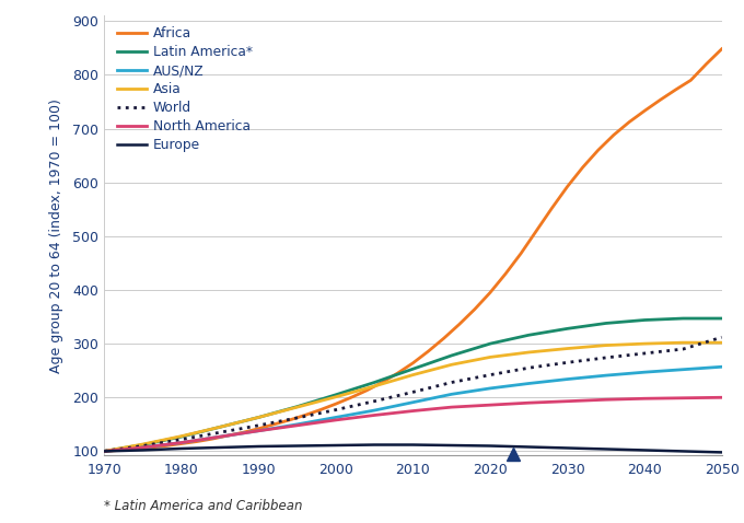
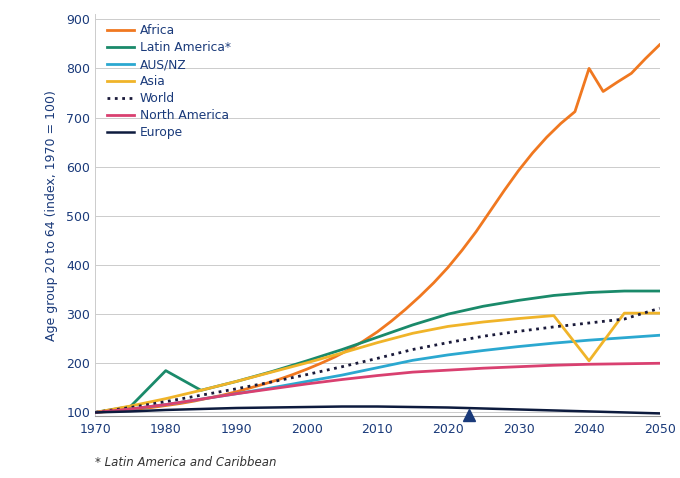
Latin America*/1980: 127 -> 185
Africa/2040: 733 -> 800
Asia/2040: 300 -> 205
